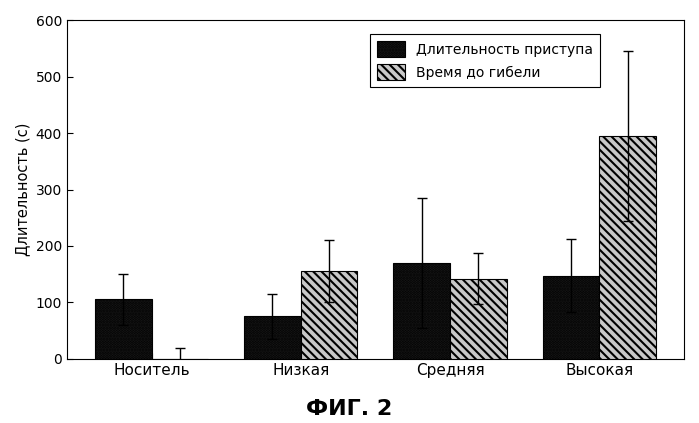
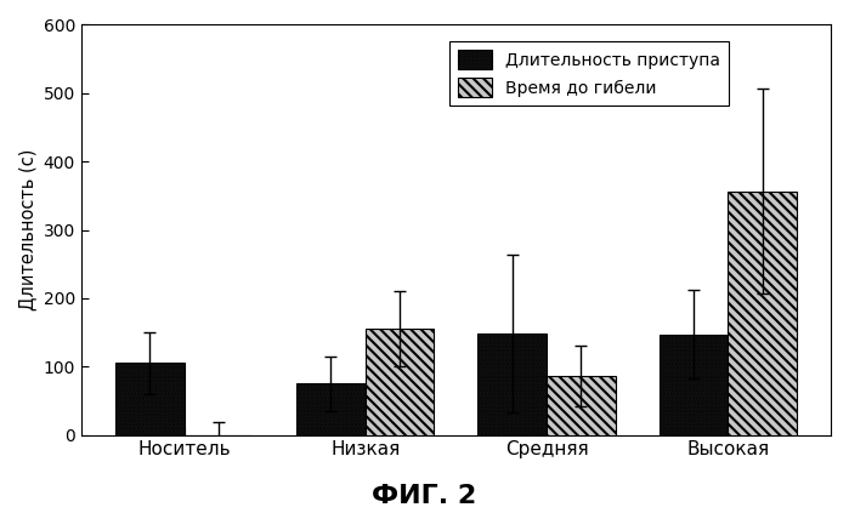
Длительность приступа/Средняя: 170 -> 148
Время до гибели/Средняя: 142 -> 86
Время до гибели/Высокая: 395 -> 356
